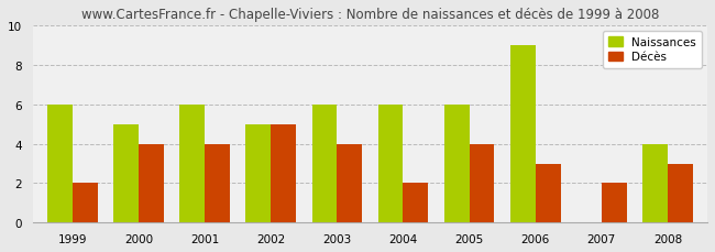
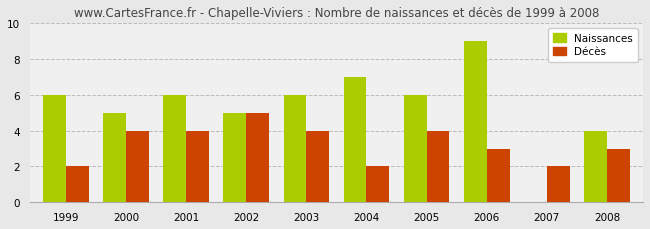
Naissances/2004: 6 -> 7
